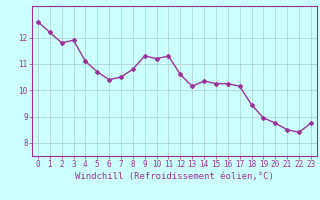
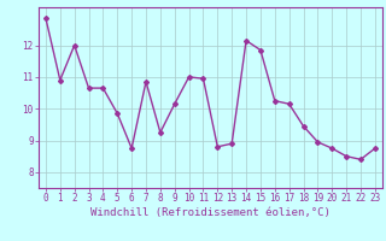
0: 12.60 -> 12.85
1: 12.20 -> 10.90
2: 11.80 -> 12.00
3: 11.90 -> 10.65
4: 11.10 -> 10.65
5: 10.70 -> 9.85
6: 10.40 -> 8.75
7: 10.50 -> 10.85
8: 10.80 -> 9.25
9: 11.30 -> 10.15
10: 11.20 -> 11.00
11: 11.30 -> 10.95
12: 10.60 -> 8.80
13: 10.15 -> 8.90
14: 10.35 -> 12.15
15: 10.25 -> 11.85
